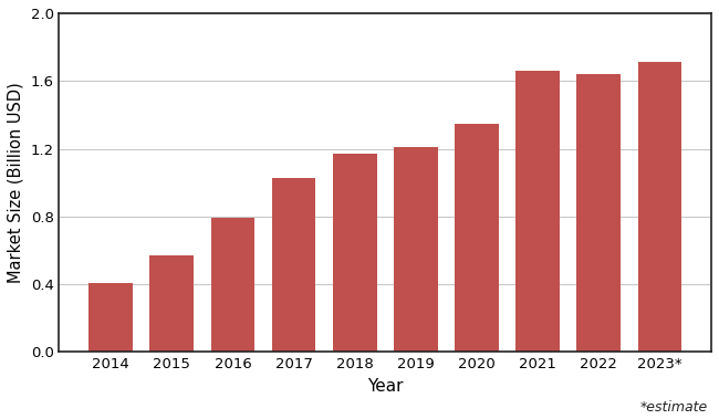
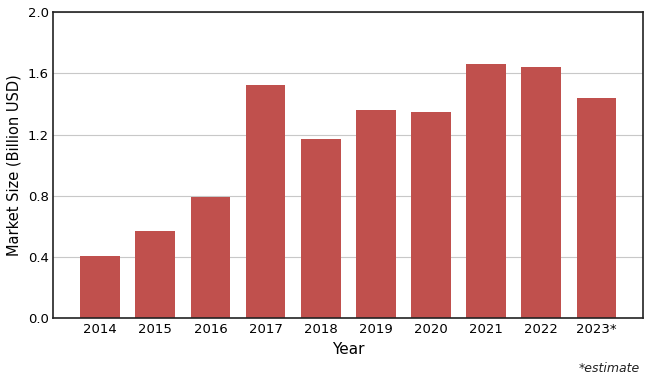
2017: 1.03 -> 1.52
2019: 1.21 -> 1.36
2023*: 1.71 -> 1.44
